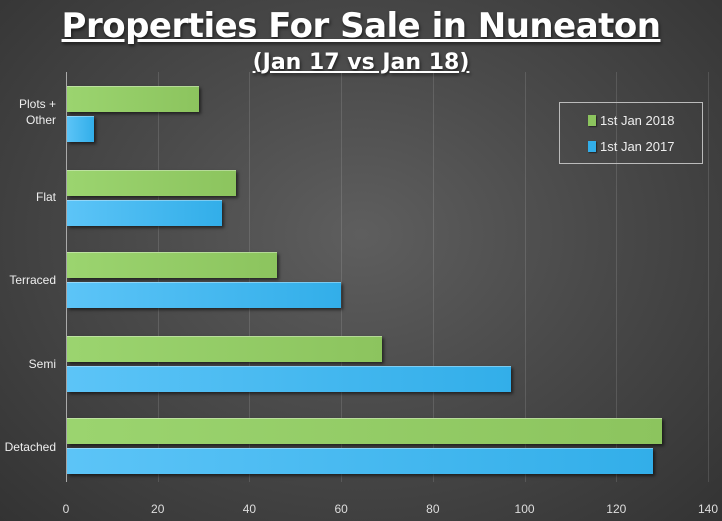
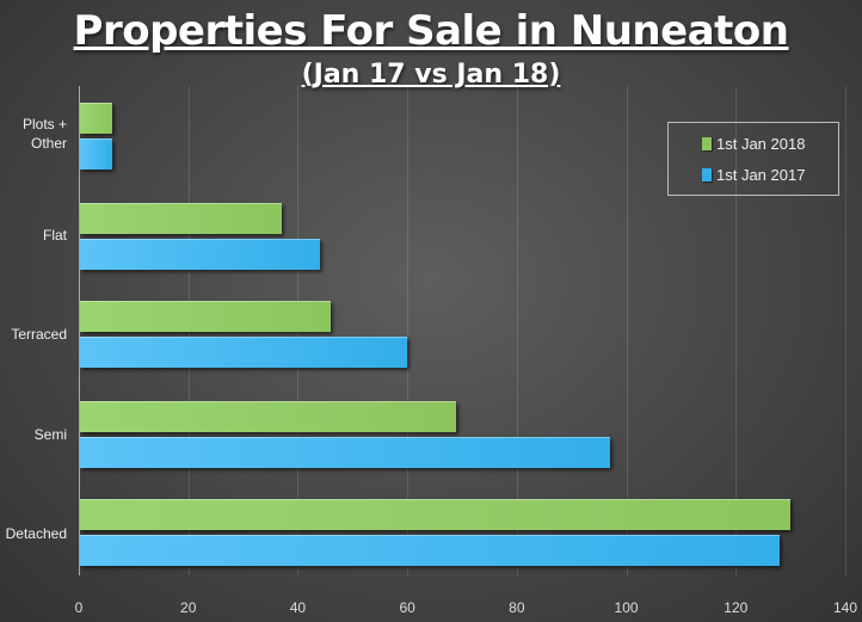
1st Jan 2018/Plots + Other: 29 -> 6
1st Jan 2017/Flat: 34 -> 44
